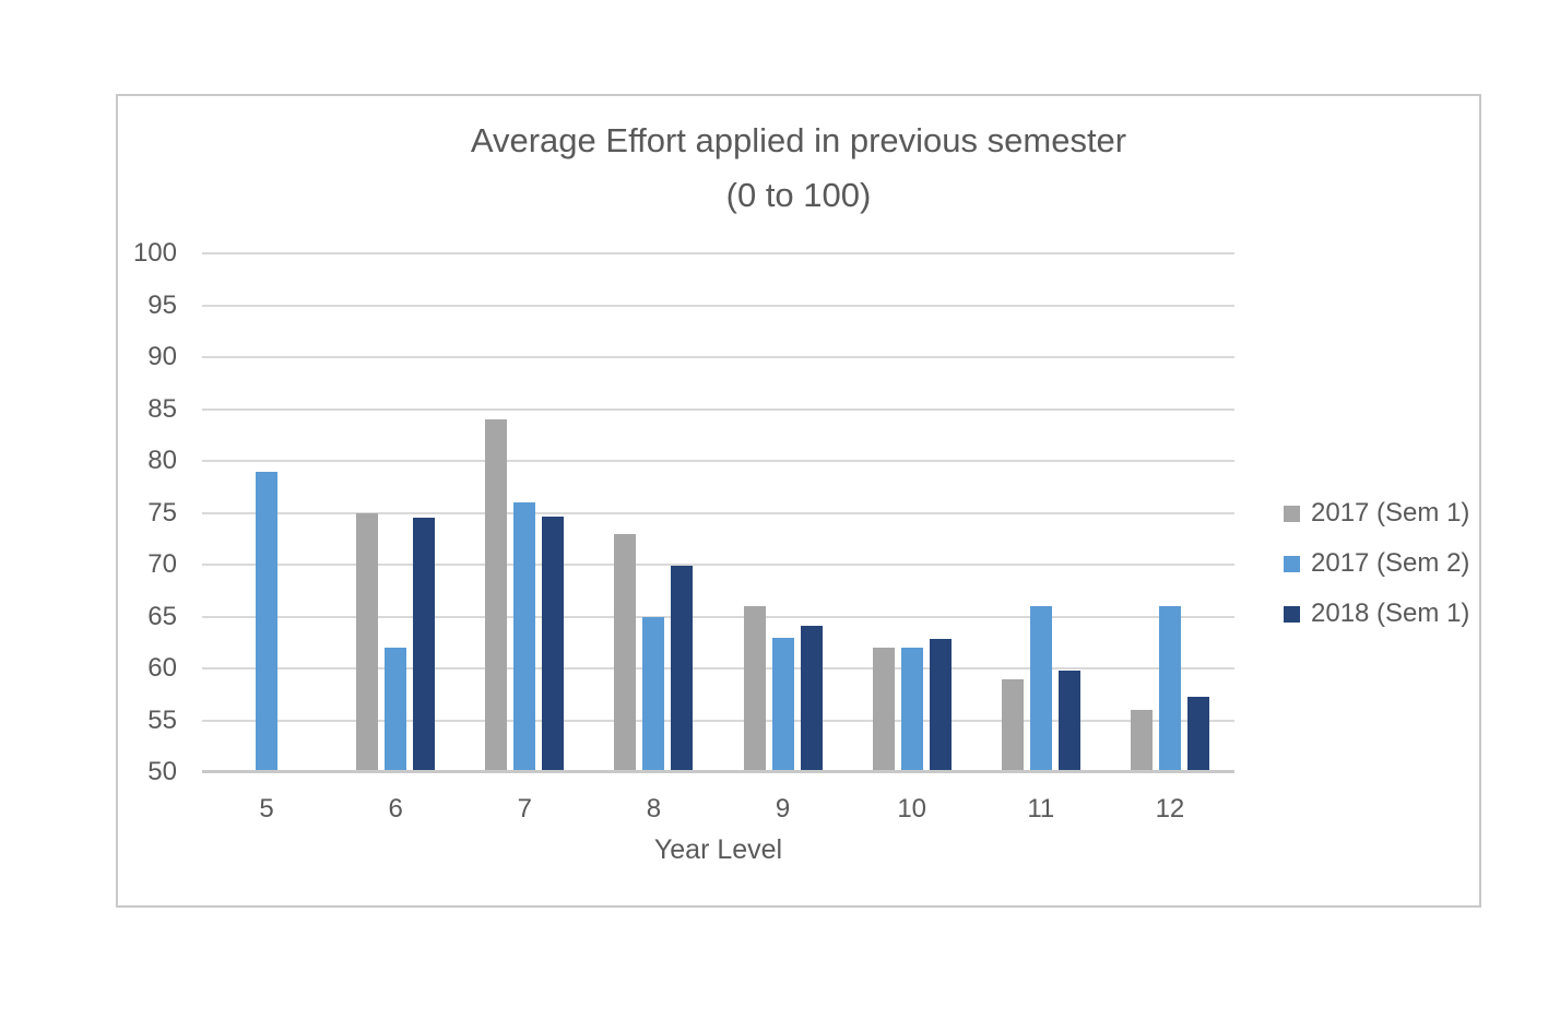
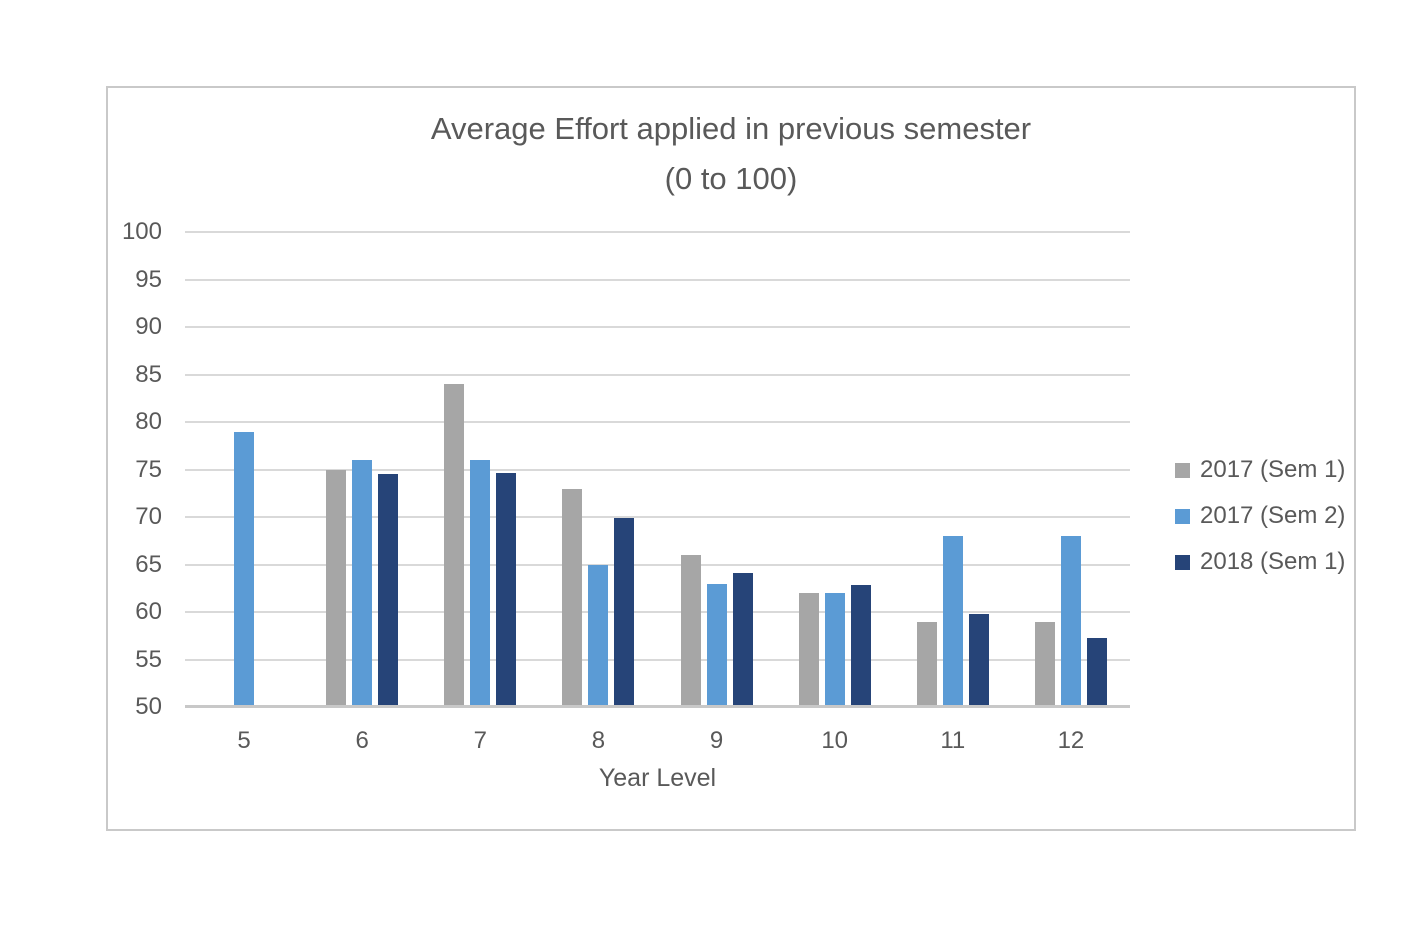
2017 (Sem 2)/6: 62 -> 76
2017 (Sem 2)/11: 66 -> 68
2017 (Sem 1)/12: 56 -> 59
2017 (Sem 2)/12: 66 -> 68
